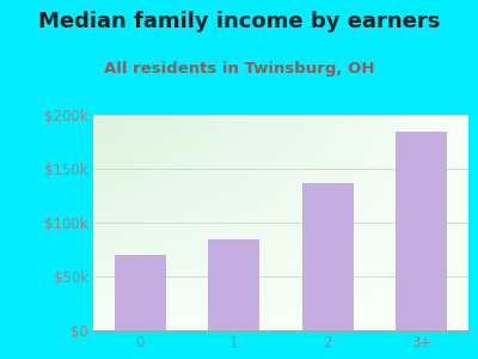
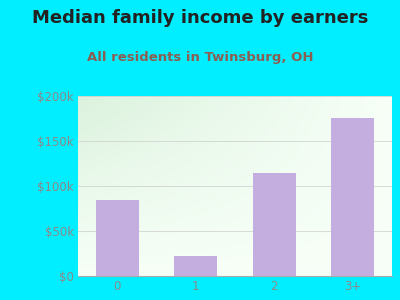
0: $70k -> $84k
1: $85k -> $22k
2: $137k -> $114k
3+: $185k -> $176k
